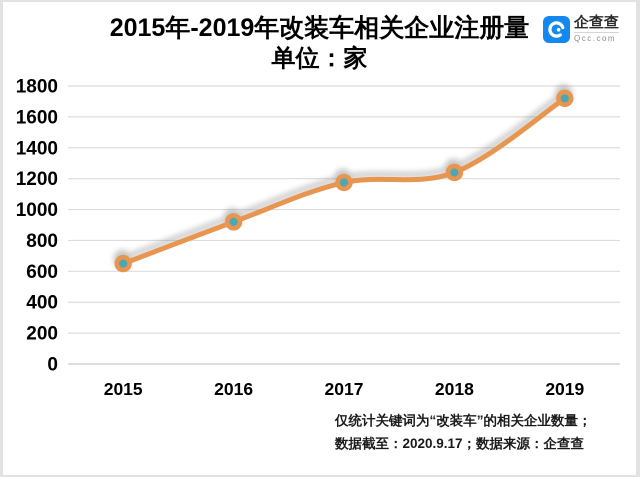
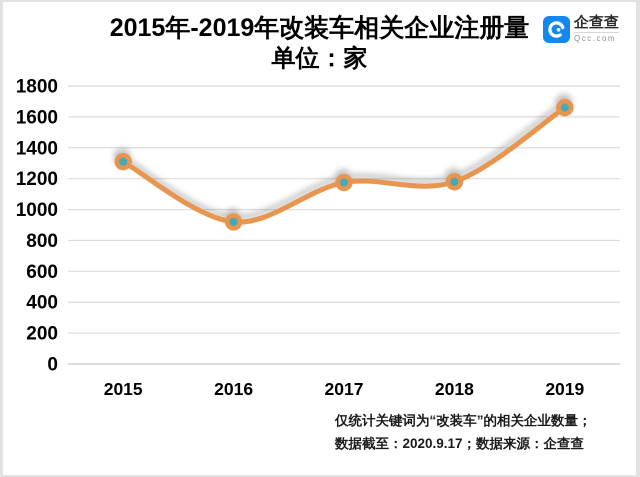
2015: 650 -> 1310
2018: 1240 -> 1180
2019: 1720 -> 1660
